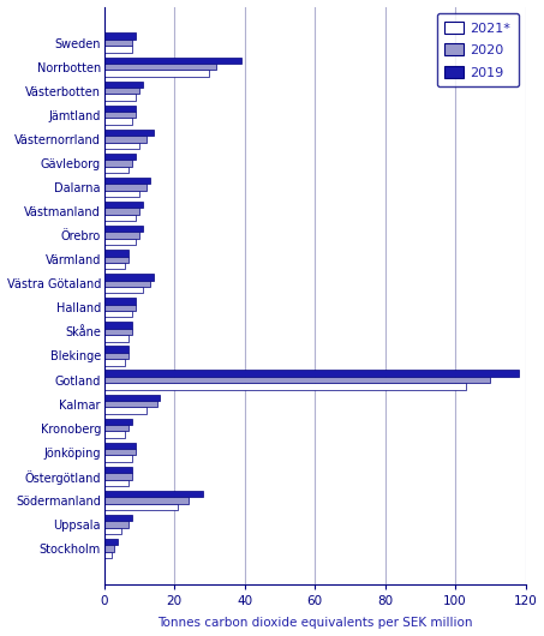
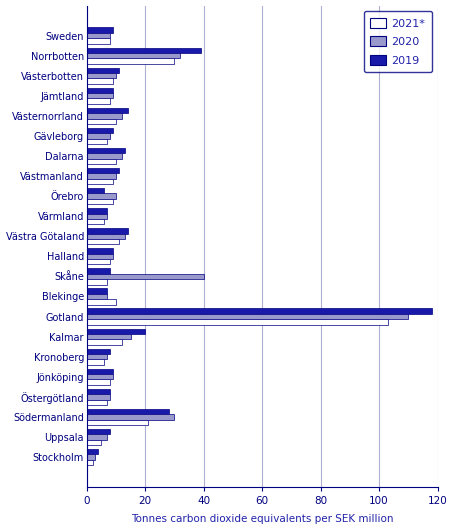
2019/Örebro: 11 -> 6
2020/Skåne: 8 -> 40
2021*/Blekinge: 6 -> 10
2019/Kalmar: 16 -> 20
2020/Södermanland: 24 -> 30
